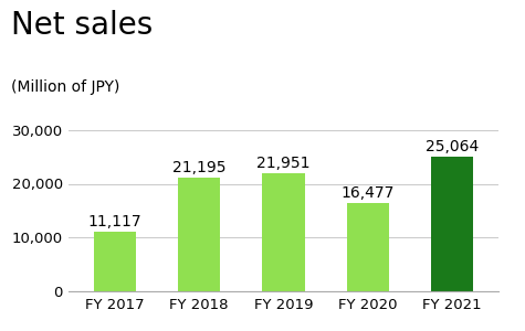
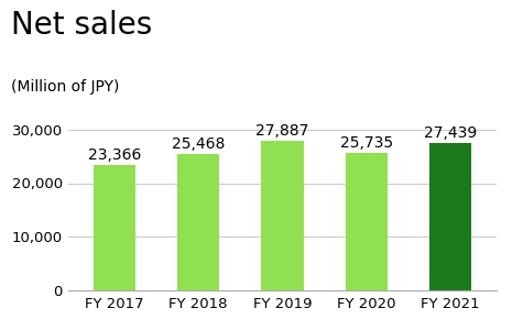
FY 2017: 11,117 -> 23,366
FY 2018: 21,195 -> 25,468
FY 2019: 21,951 -> 27,887
FY 2020: 16,477 -> 25,735
FY 2021: 25,064 -> 27,439
